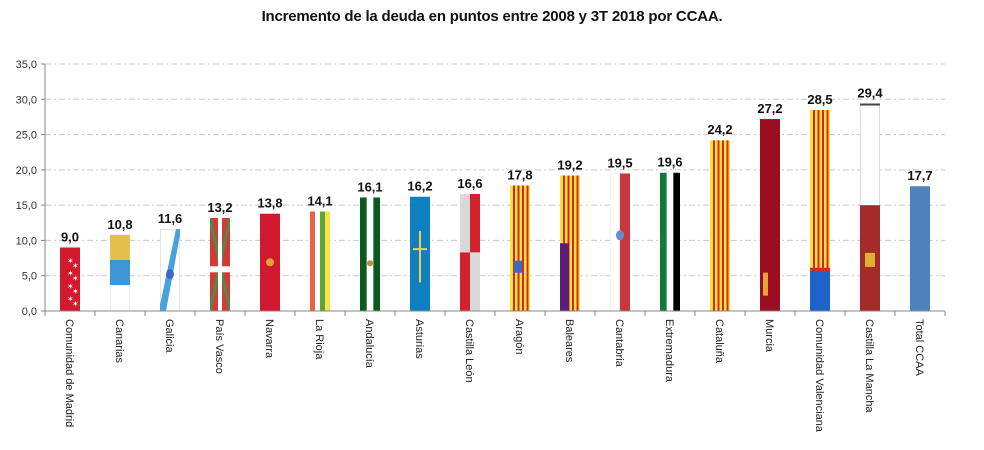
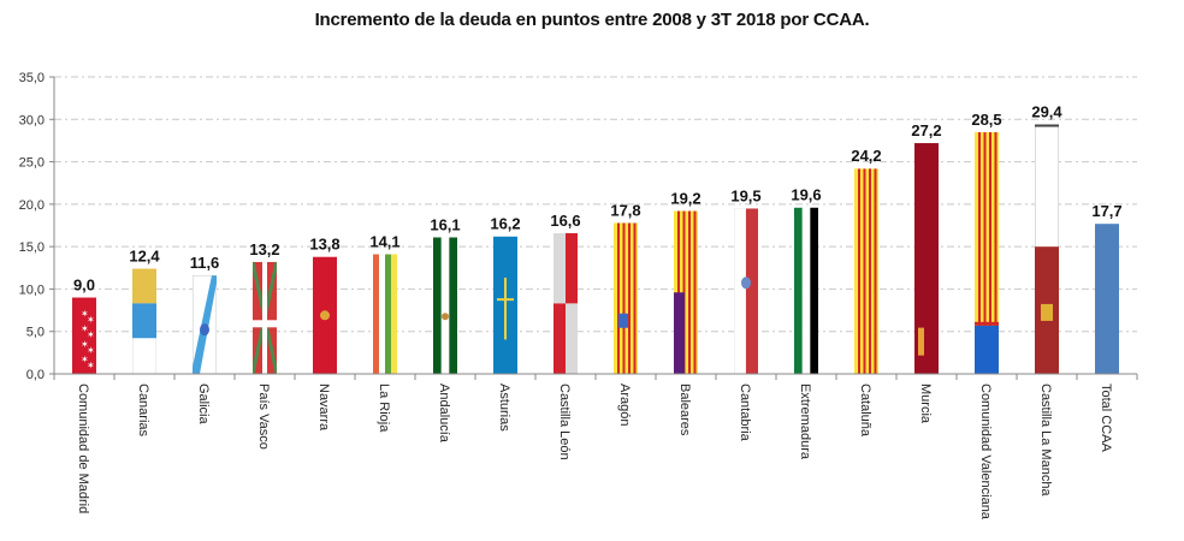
Canarias: 10,8 -> 12,4
